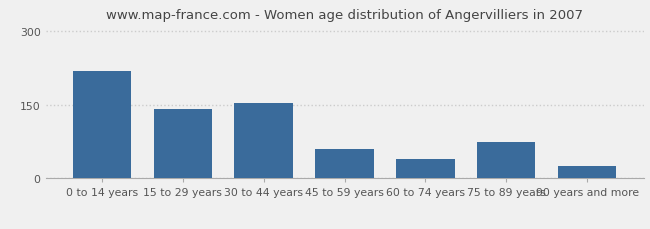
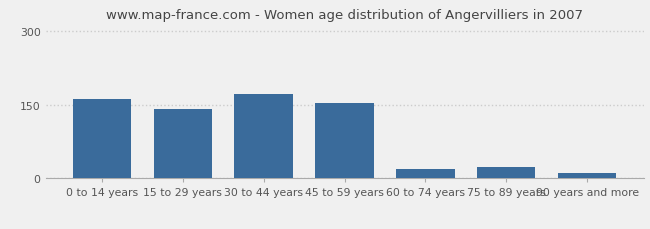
0 to 14 years: 220 -> 163
30 to 44 years: 155 -> 172
45 to 59 years: 60 -> 153
60 to 74 years: 40 -> 20
75 to 89 years: 75 -> 24
90 years and more: 25 -> 12
